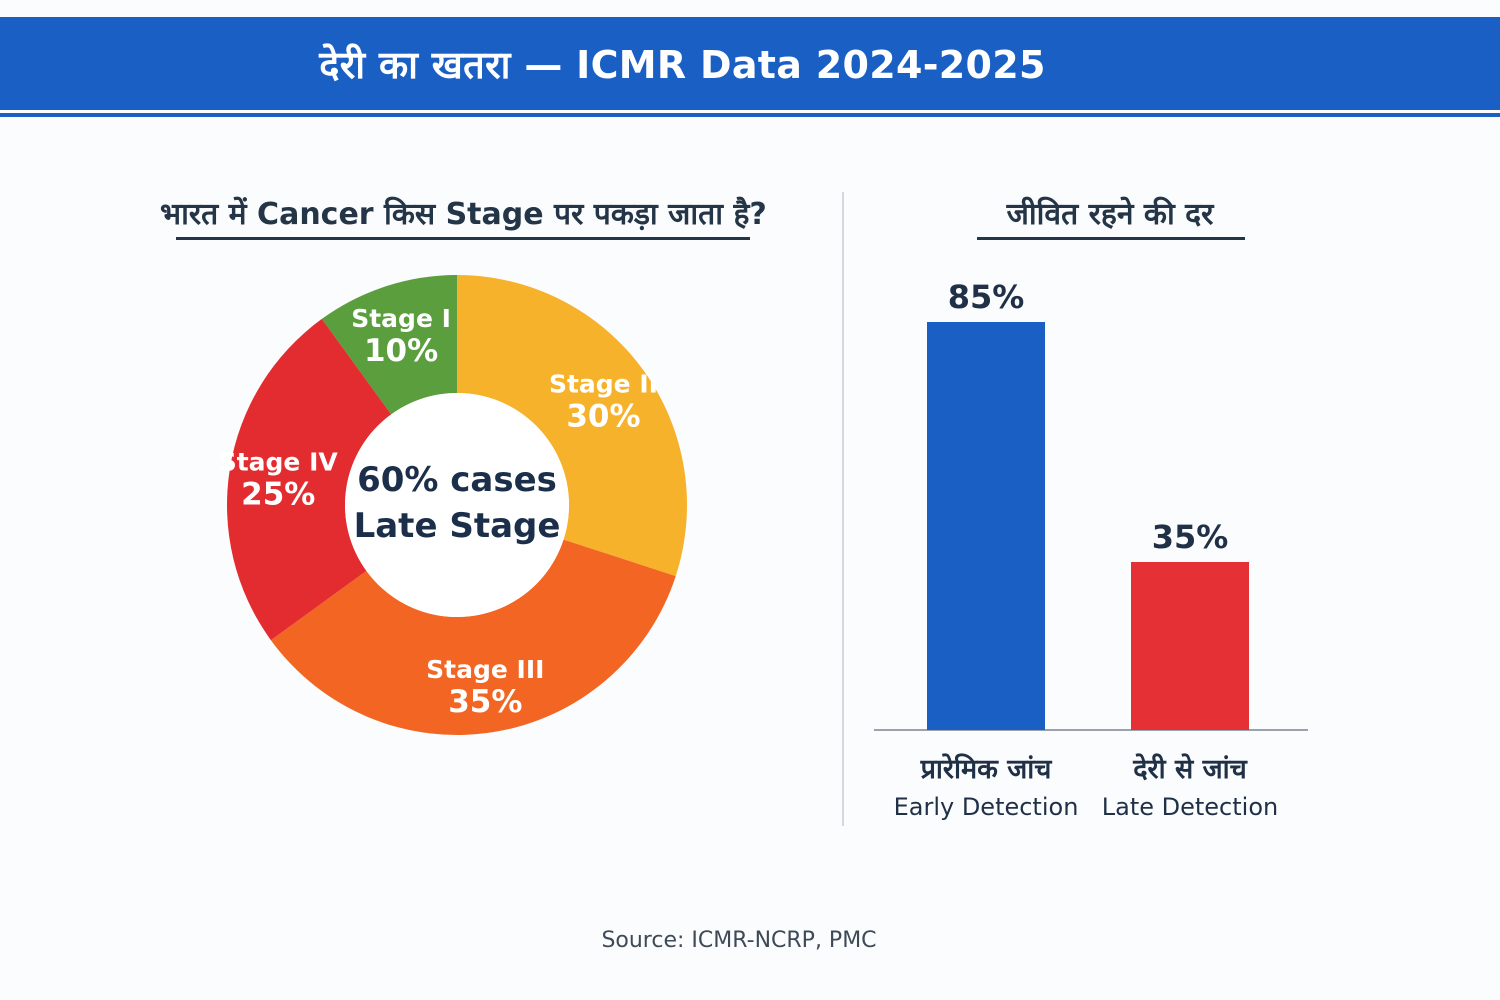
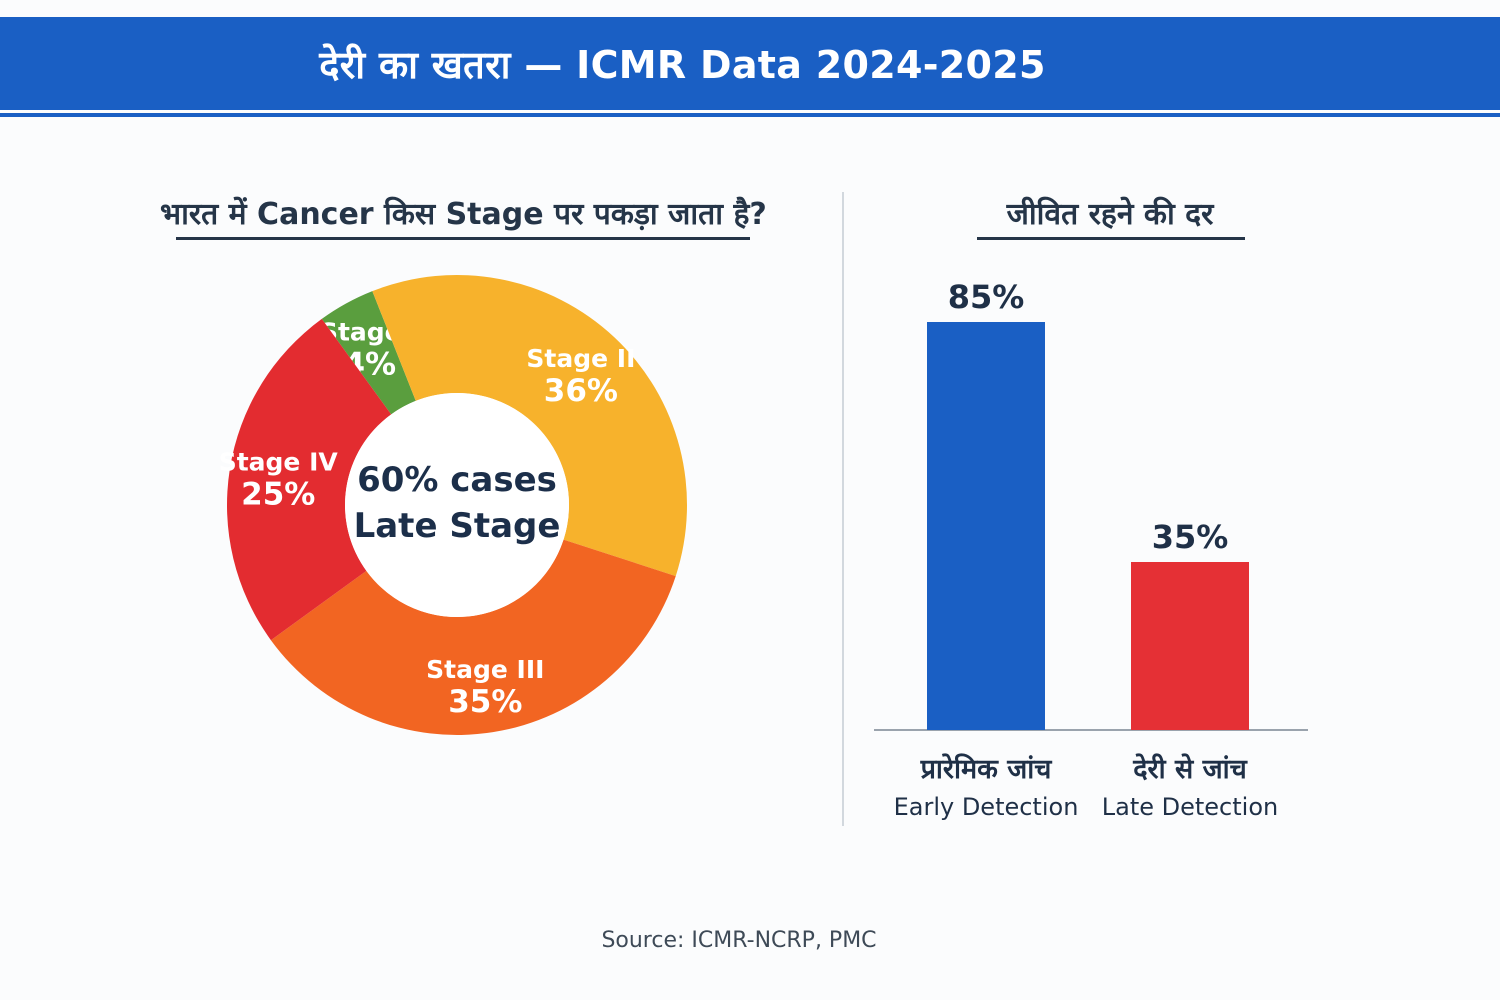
भारत में Cancer किस Stage पर पकड़ा जाता है?/Stage I: 10% -> 4%
भारत में Cancer किस Stage पर पकड़ा जाता है?/Stage II: 30% -> 36%
